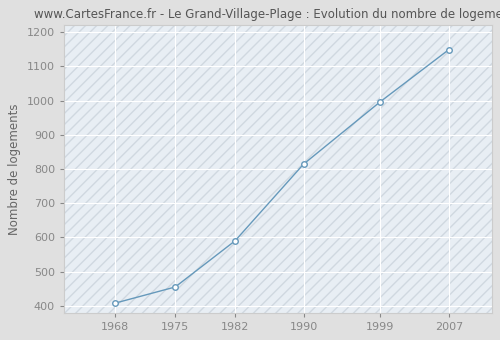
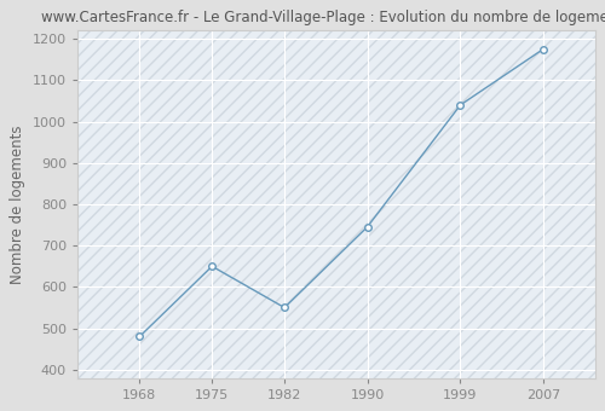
1968: 408 -> 480
1975: 455 -> 650
1982: 590 -> 550
1990: 814 -> 745
1999: 997 -> 1040
2007: 1149 -> 1175
